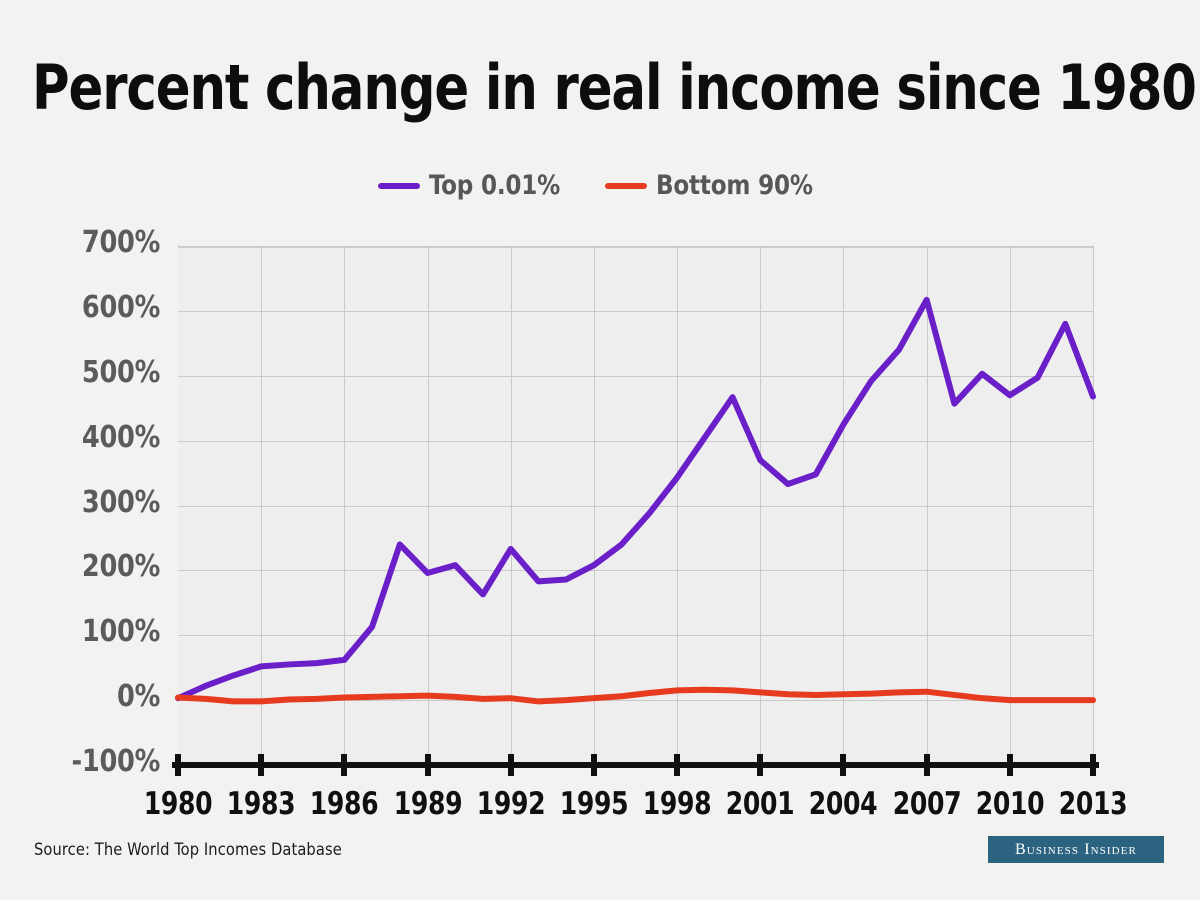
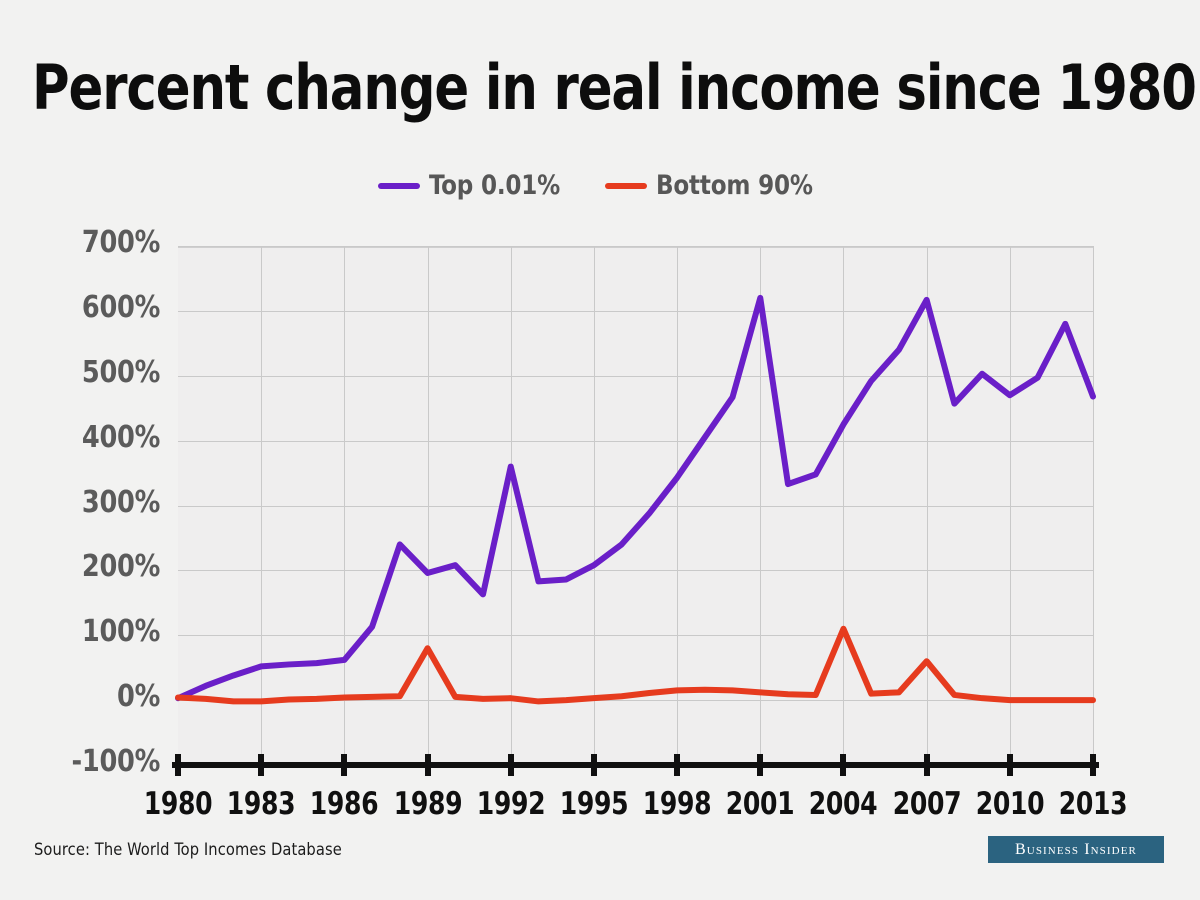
Bottom 90%/1989: 10% -> 80%
Top 0.01%/1992: 230% -> 360%
Top 0.01%/2001: 370% -> 620%
Bottom 90%/2004: 10% -> 110%
Bottom 90%/2007: 10% -> 60%
